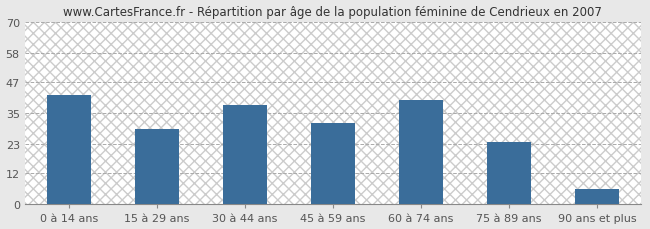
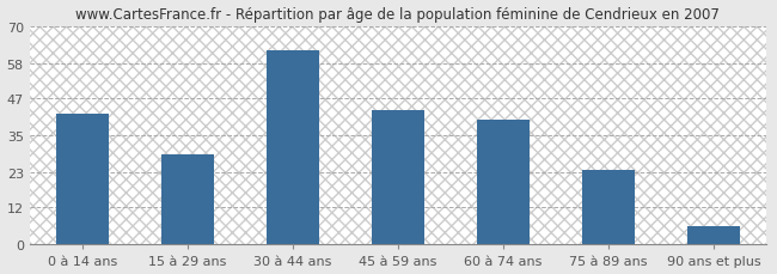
30 à 44 ans: 38 -> 62
45 à 59 ans: 31 -> 43
